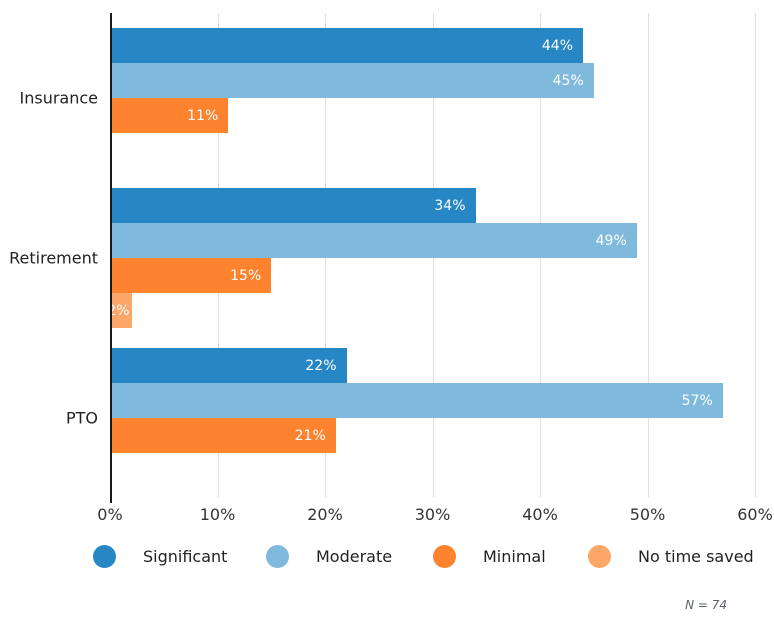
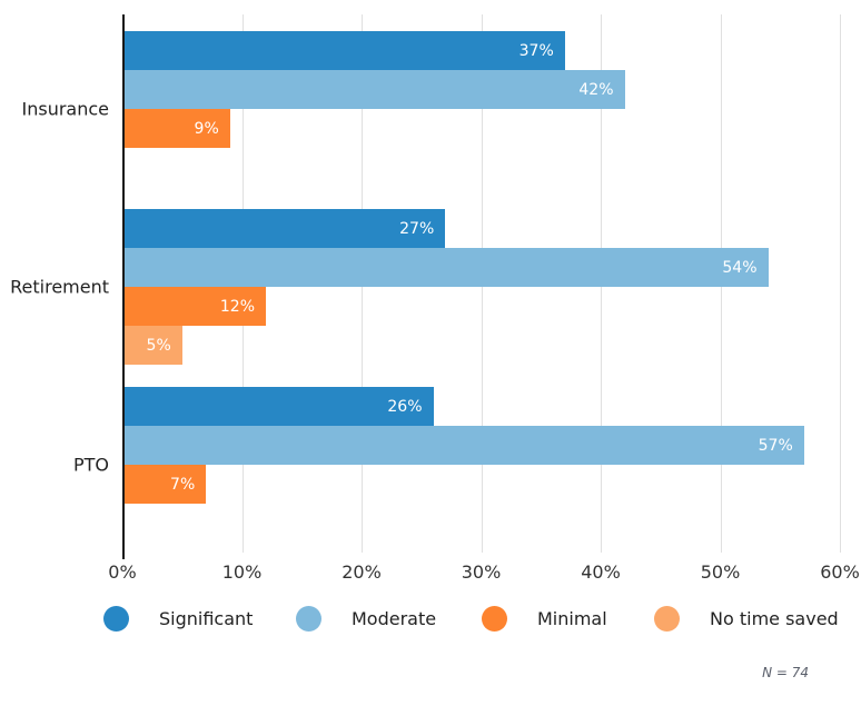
Significant/Insurance: 44% -> 37%
Moderate/Insurance: 45% -> 42%
Minimal/Insurance: 11% -> 9%
Significant/Retirement: 34% -> 27%
Moderate/Retirement: 49% -> 54%
Minimal/Retirement: 15% -> 12%
No time saved/Retirement: 2% -> 5%
Significant/PTO: 22% -> 26%
Minimal/PTO: 21% -> 7%
